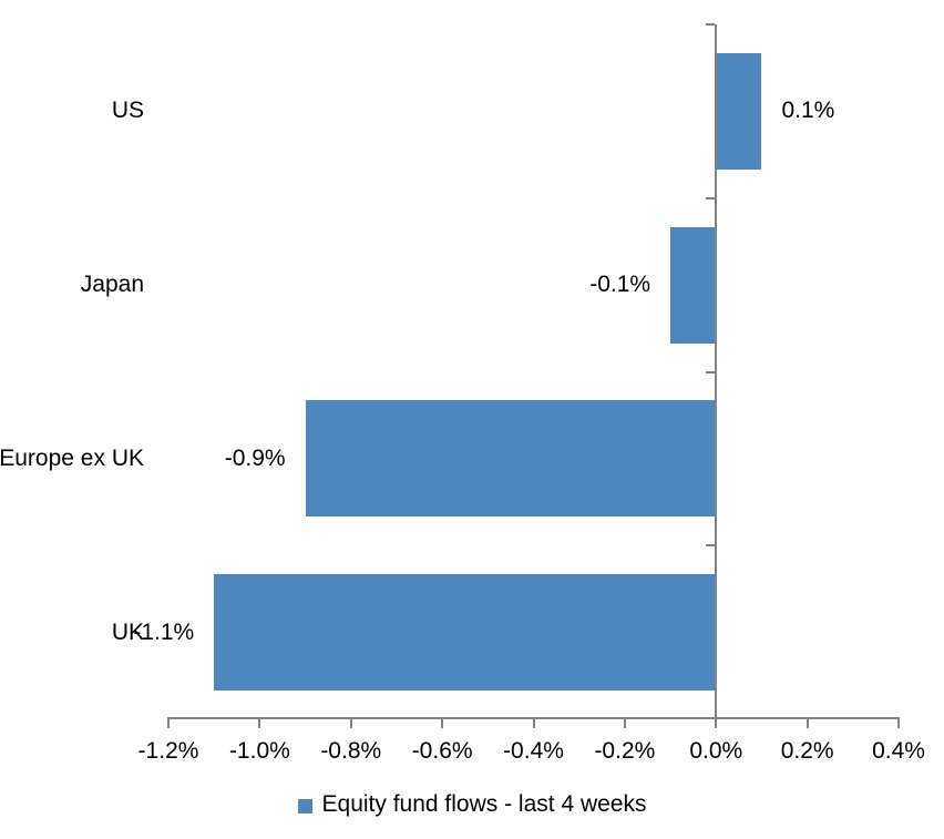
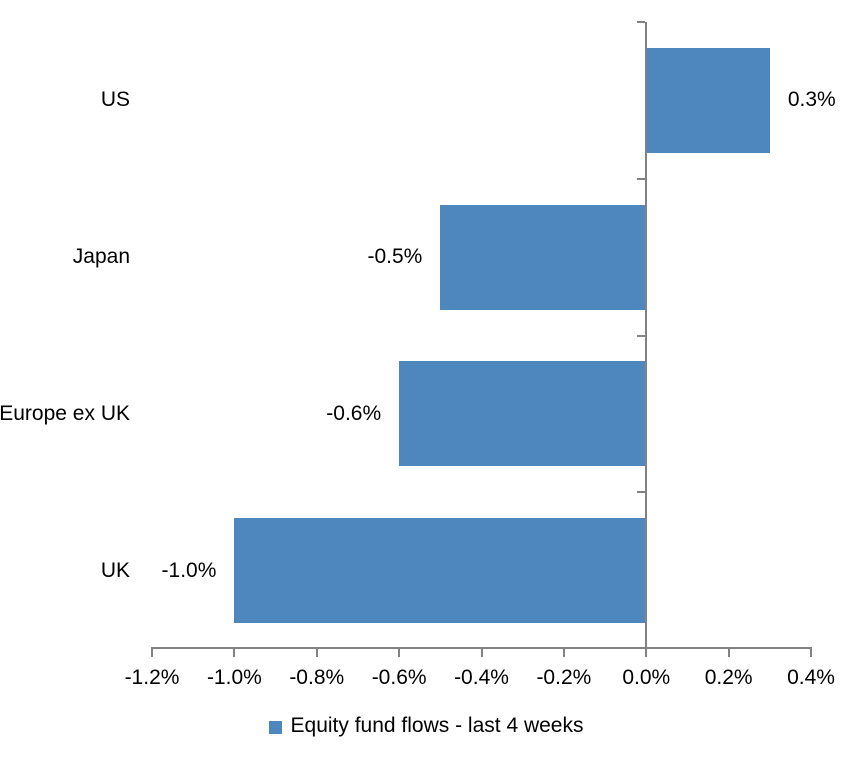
US: 0.1% -> 0.3%
Japan: -0.1% -> -0.5%
Europe ex UK: -0.9% -> -0.6%
UK: -1.1% -> -1.0%
